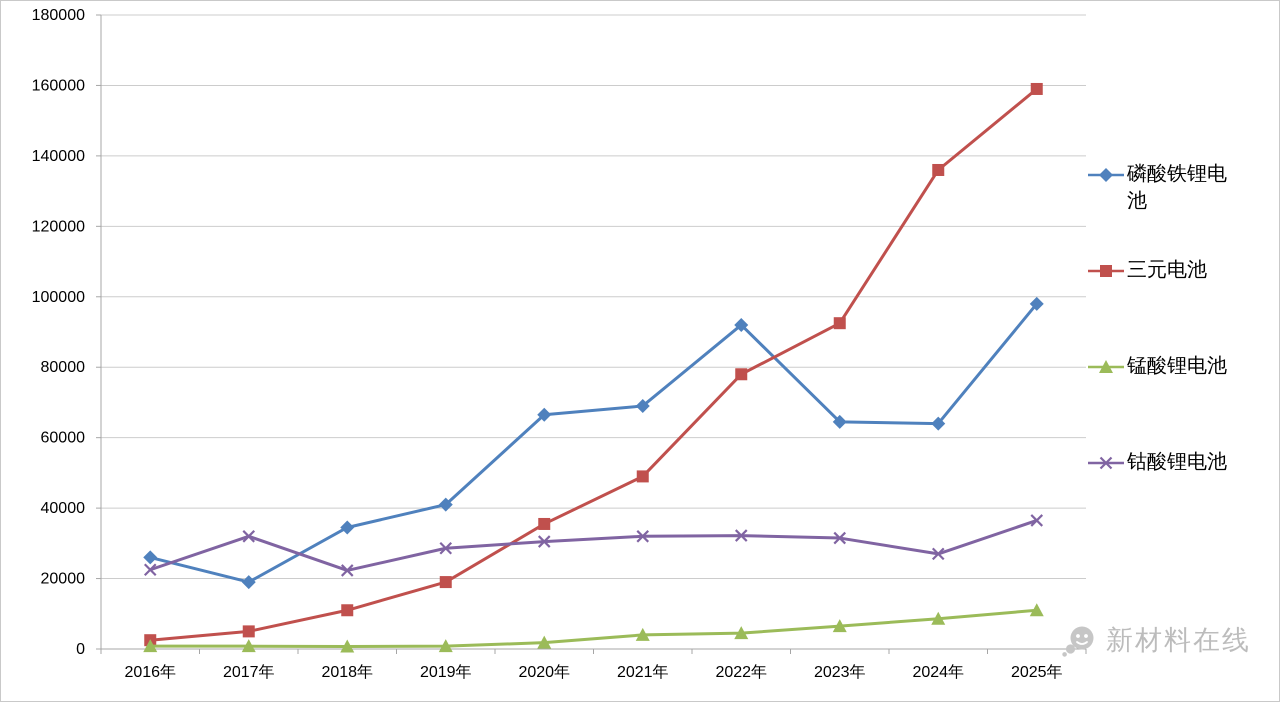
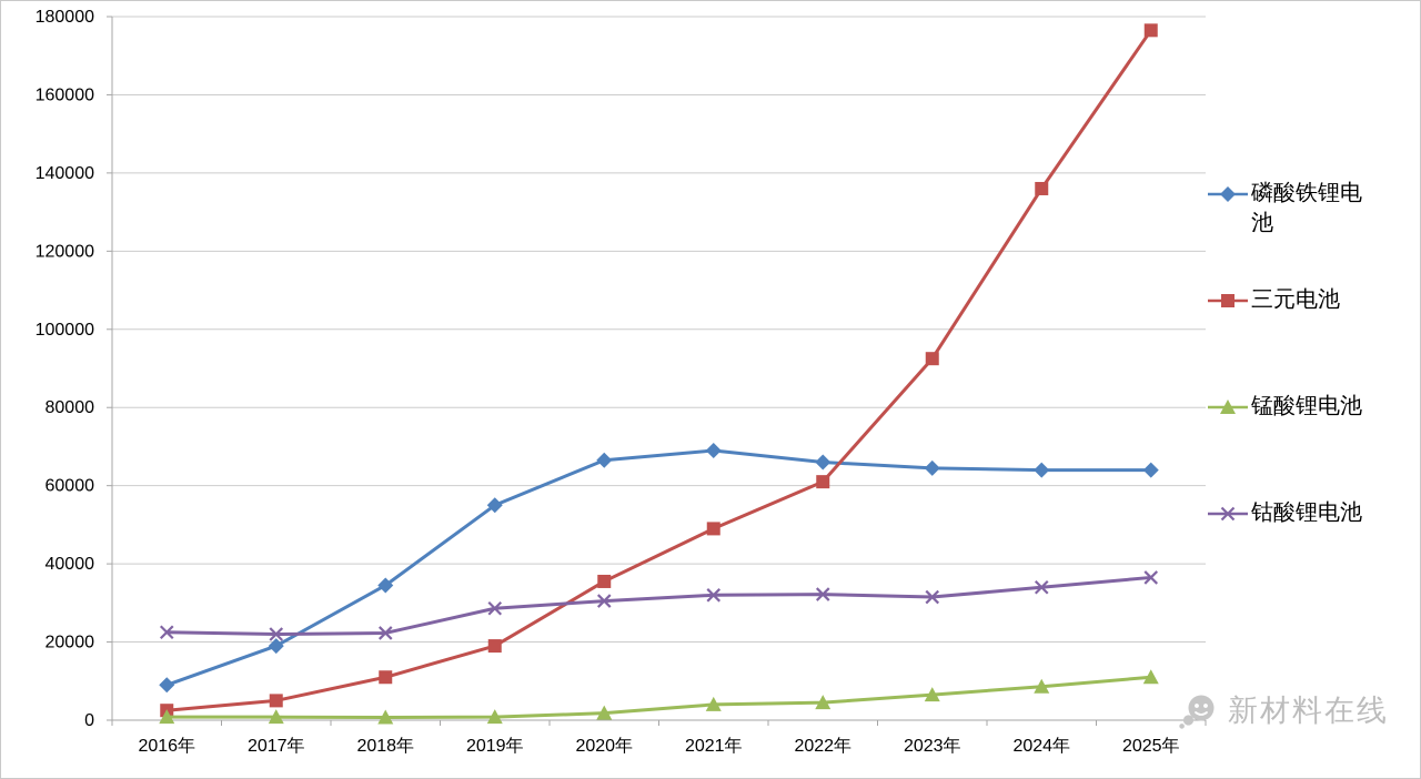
磷酸铁锂电池/2016年: 26000 -> 9000
钴酸锂电池/2017年: 32000 -> 22000
磷酸铁锂电池/2019年: 41000 -> 55000
磷酸铁锂电池/2022年: 92000 -> 66000
三元电池/2022年: 78000 -> 61000
钴酸锂电池/2024年: 27000 -> 34000
磷酸铁锂电池/2025年: 98000 -> 64000
三元电池/2025年: 159000 -> 176000
